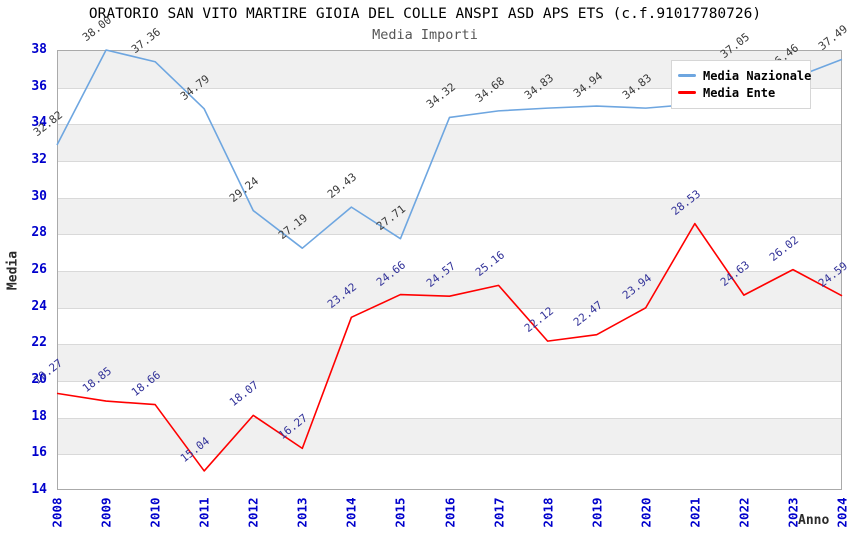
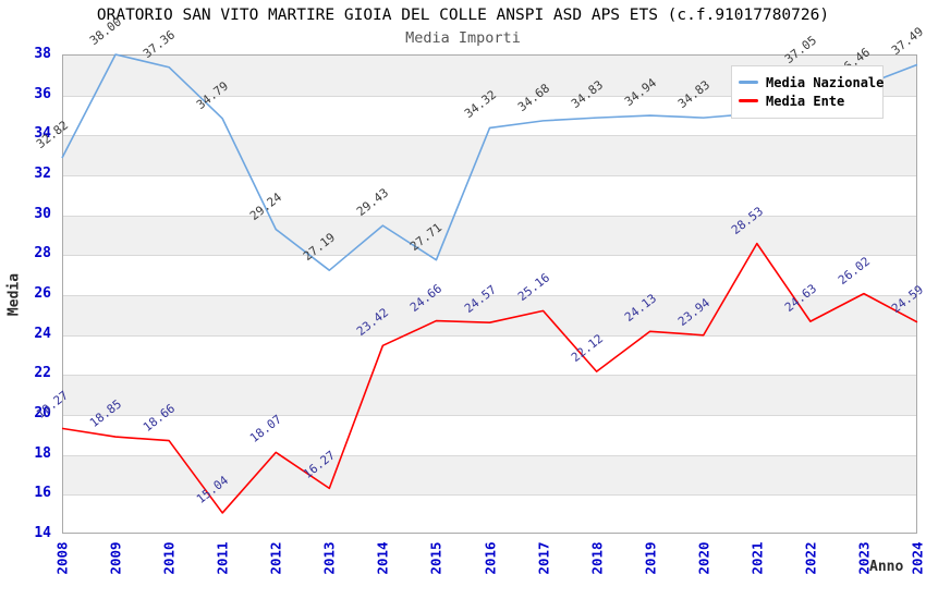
Media Ente/2019: 22.47 -> 24.13
